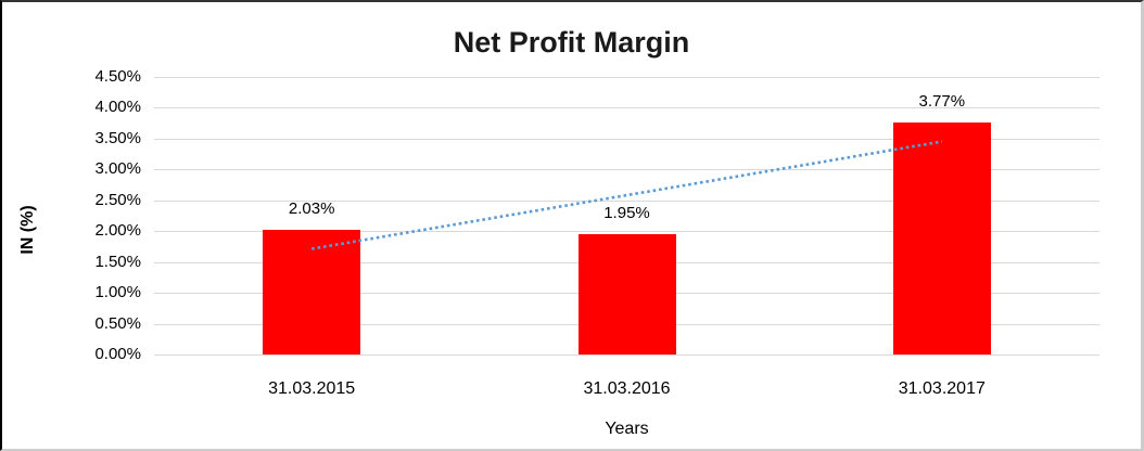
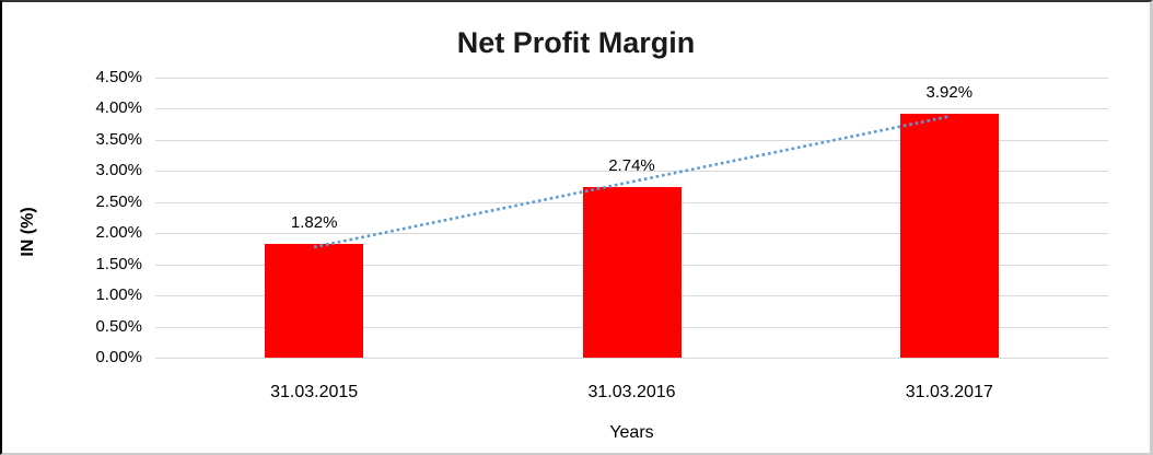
31.03.2015: 2.03% -> 1.82%
31.03.2016: 1.95% -> 2.74%
31.03.2017: 3.77% -> 3.92%
